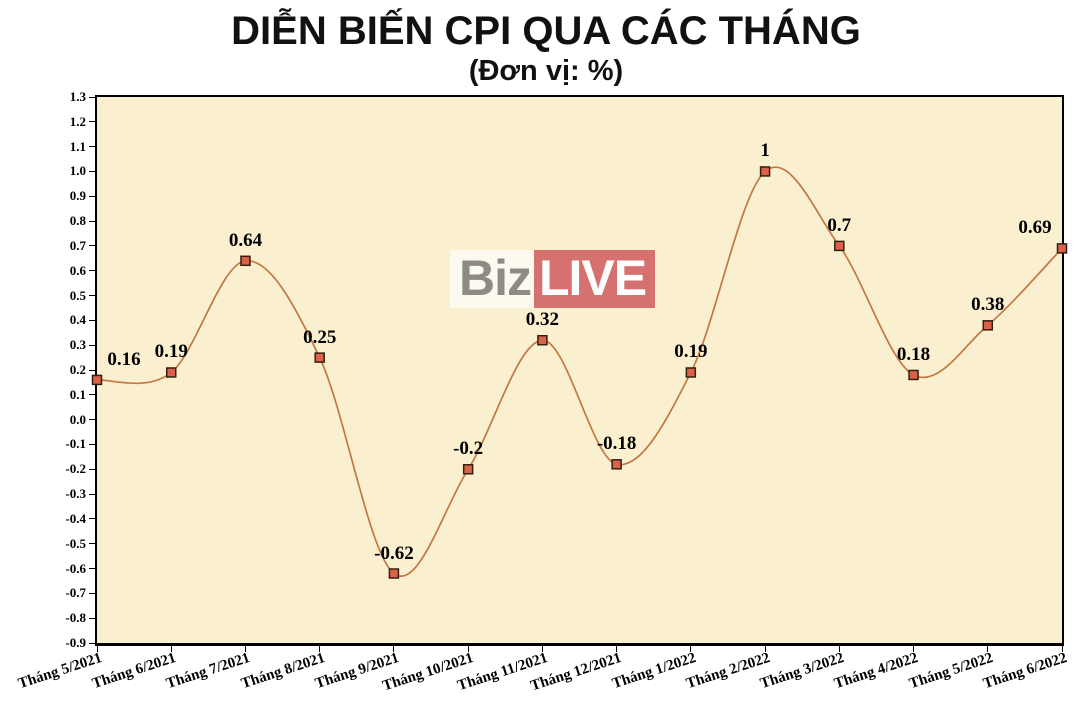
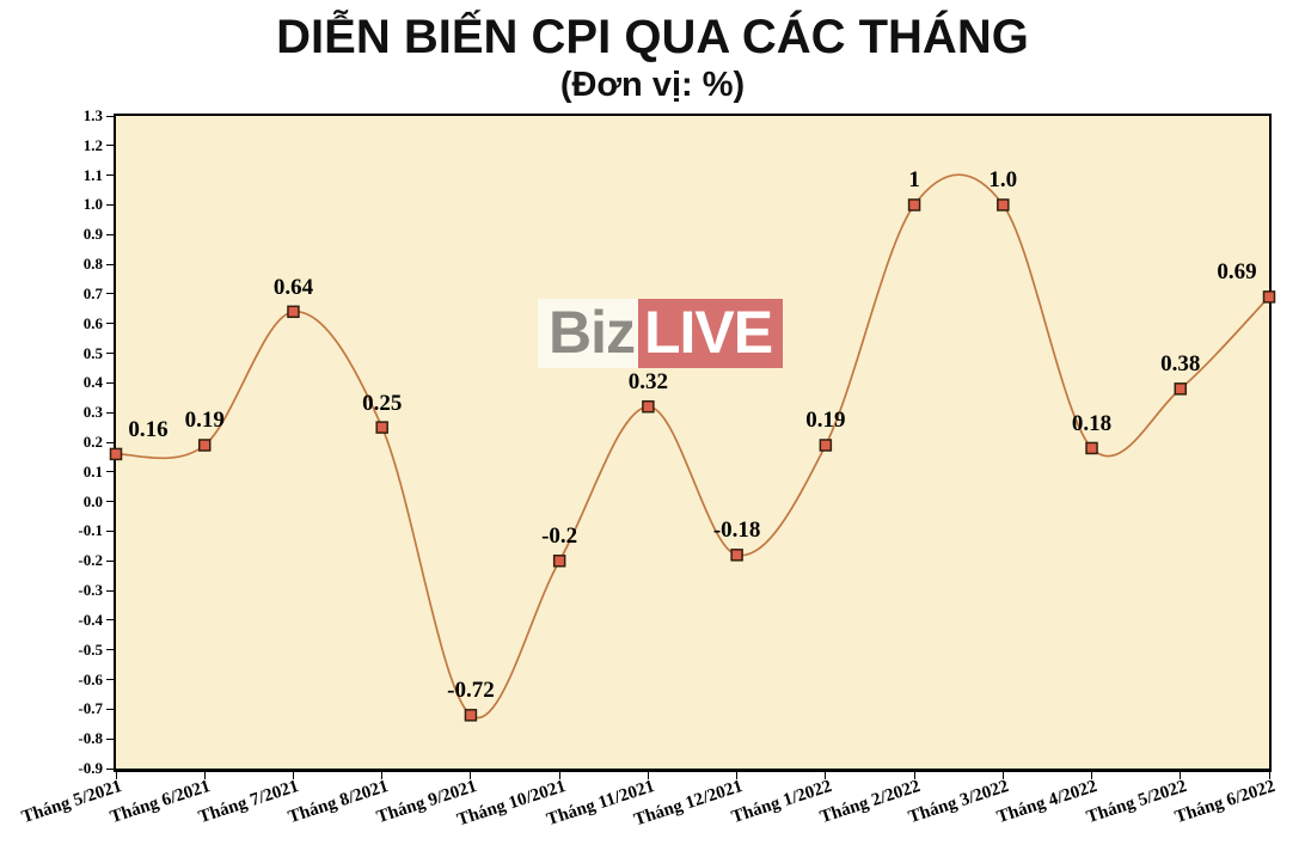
Tháng 9/2021: -0.62 -> -0.72
Tháng 3/2022: 0.7 -> 1.0
